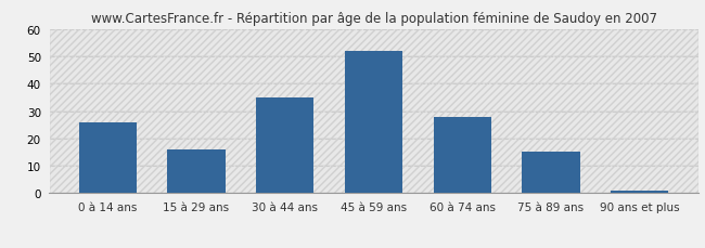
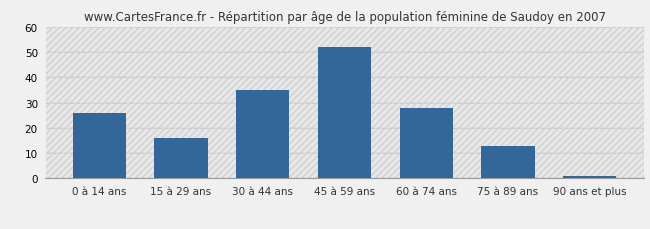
75 à 89 ans: 15 -> 13
